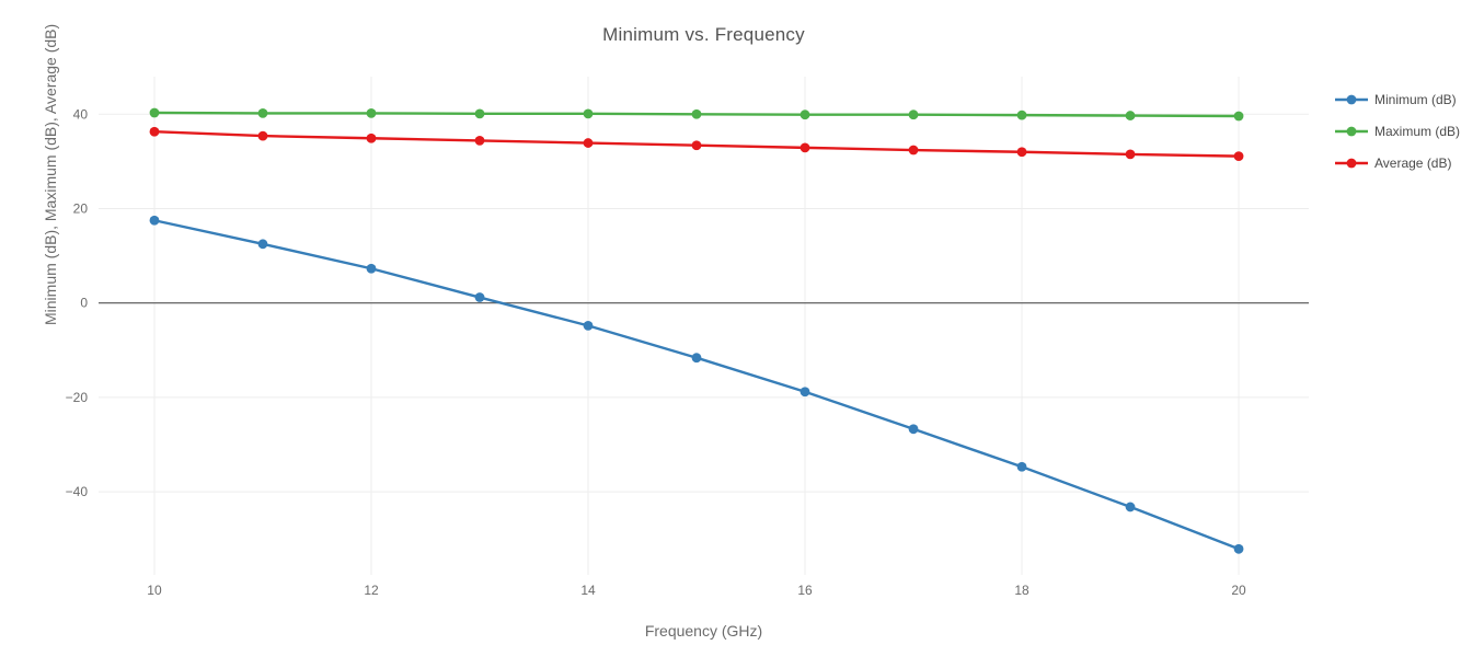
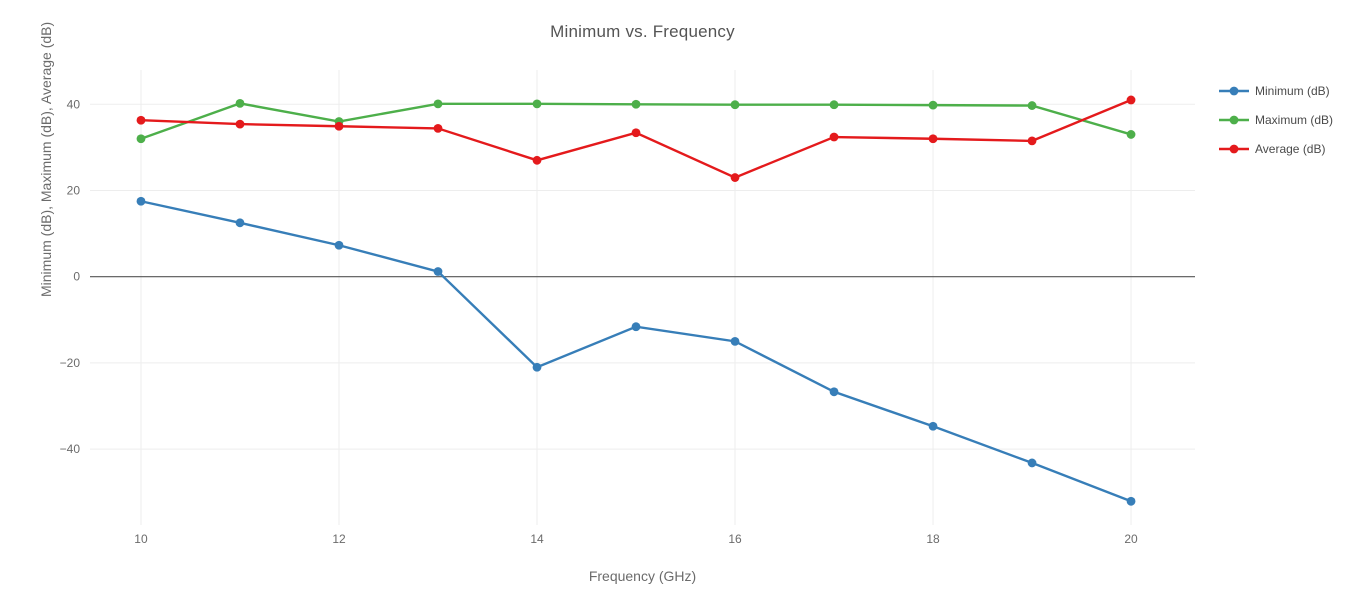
Maximum (dB)/10: 40 -> 32
Maximum (dB)/12: 40 -> 36
Minimum (dB)/14: -5 -> -21
Average (dB)/14: 34 -> 27
Minimum (dB)/16: -19 -> -15
Average (dB)/16: 33 -> 23
Maximum (dB)/20: 40 -> 33
Average (dB)/20: 31 -> 41
